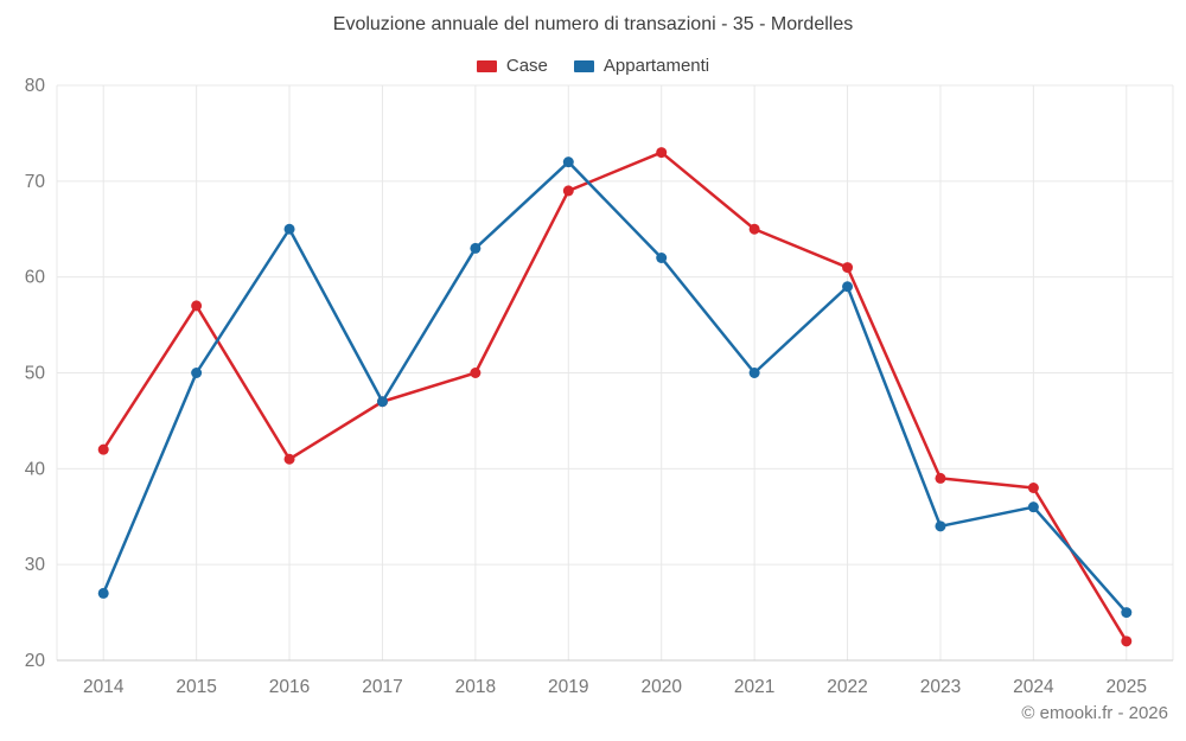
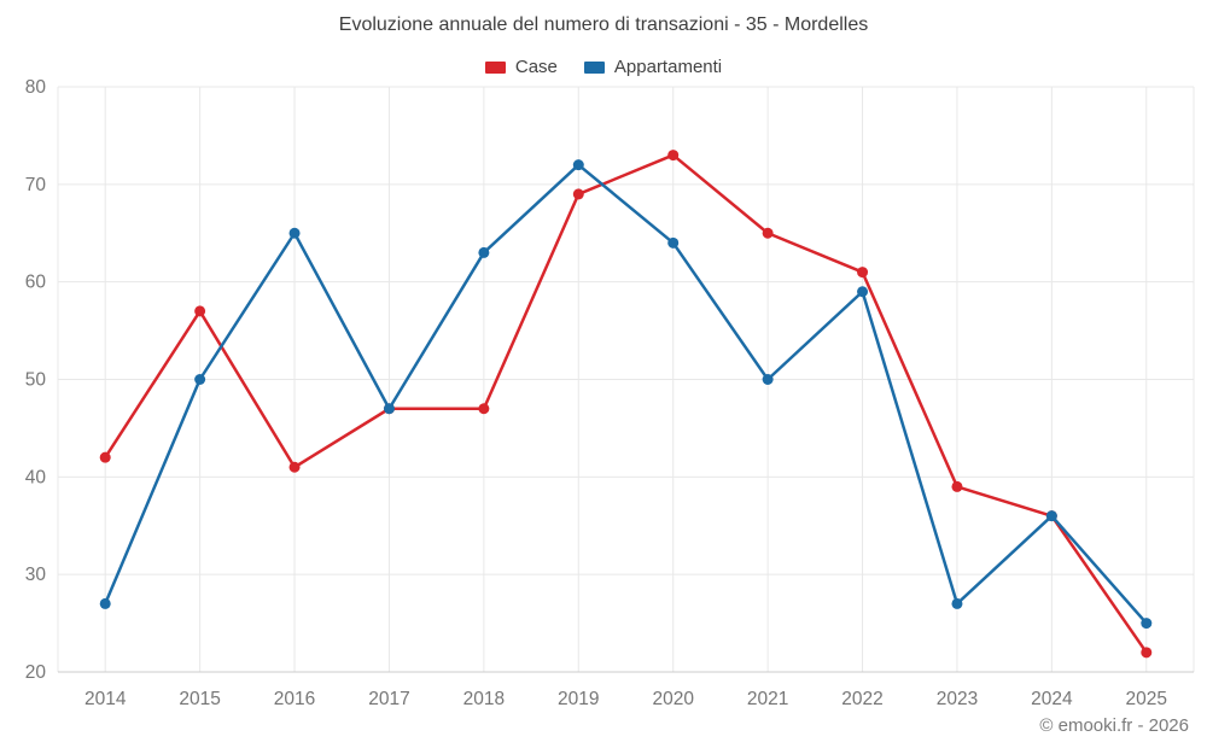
Case/2018: 50 -> 47
Appartamenti/2020: 62 -> 64
Appartamenti/2023: 34 -> 27
Case/2024: 38 -> 36
